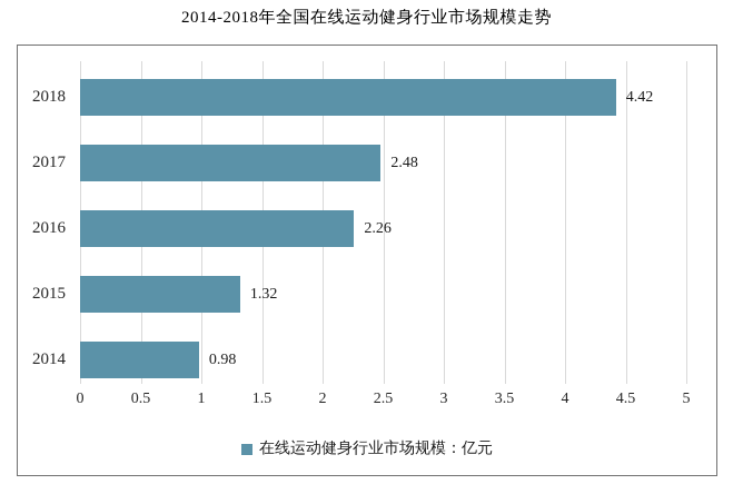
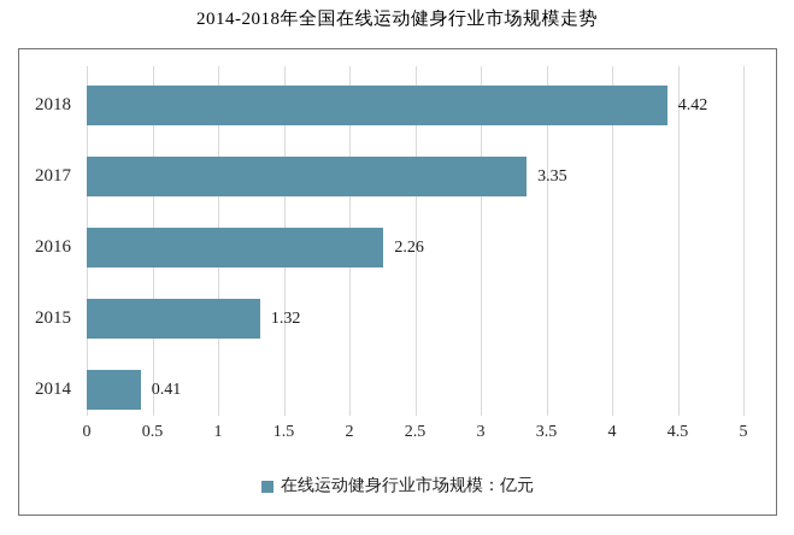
2017: 2.48 -> 3.35
2014: 0.98 -> 0.41
